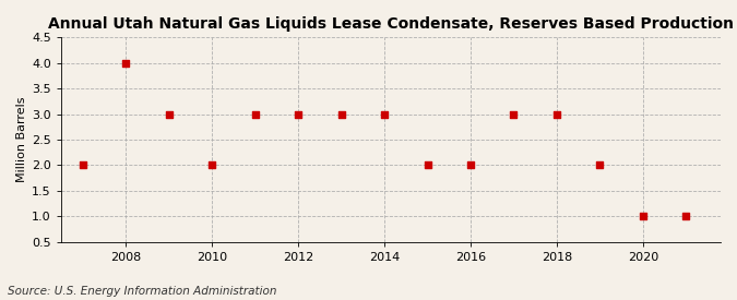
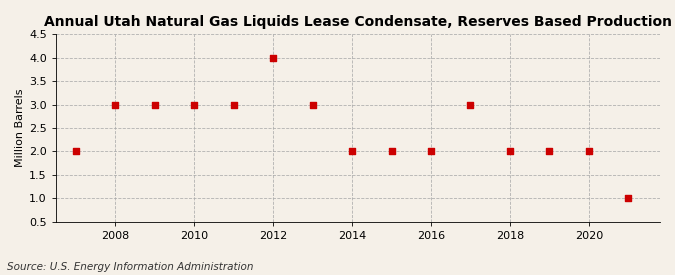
2008: 4 -> 3
2010: 2 -> 3
2012: 3 -> 4
2014: 3 -> 2
2018: 3 -> 2
2020: 1 -> 2
